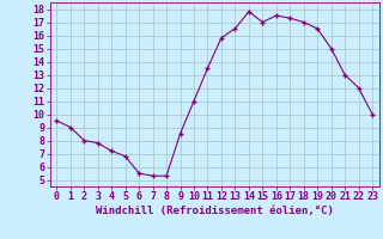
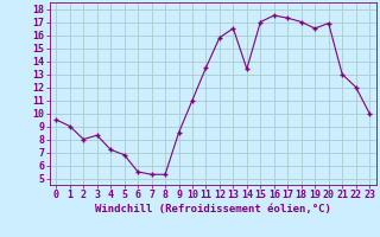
3: 7.8 -> 8.3
14: 17.8 -> 13.4
20: 15.0 -> 16.9
